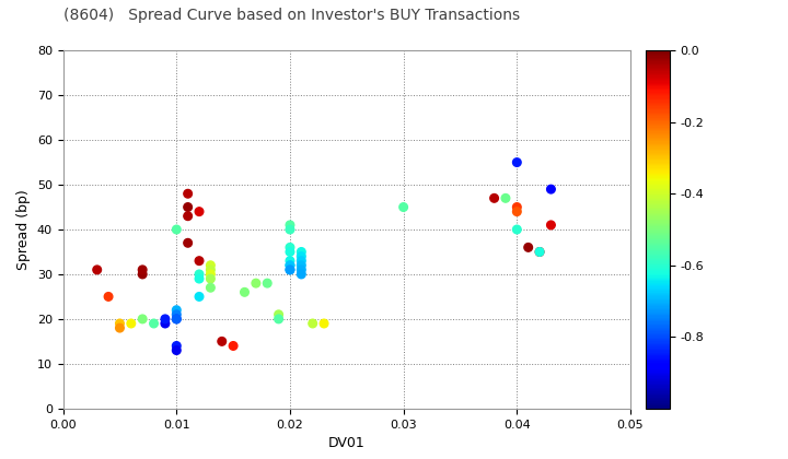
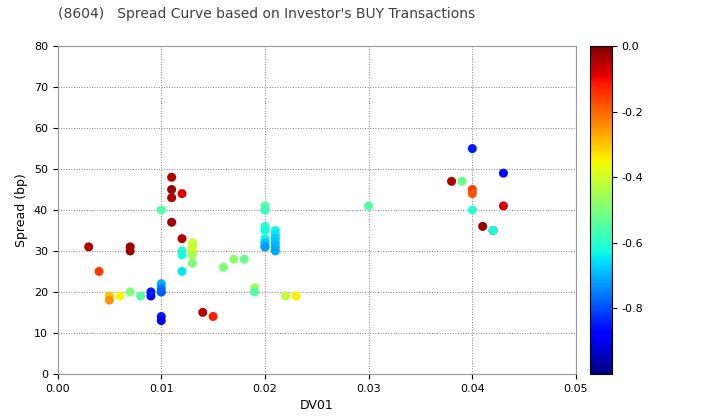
0.03: 45 -> 41
